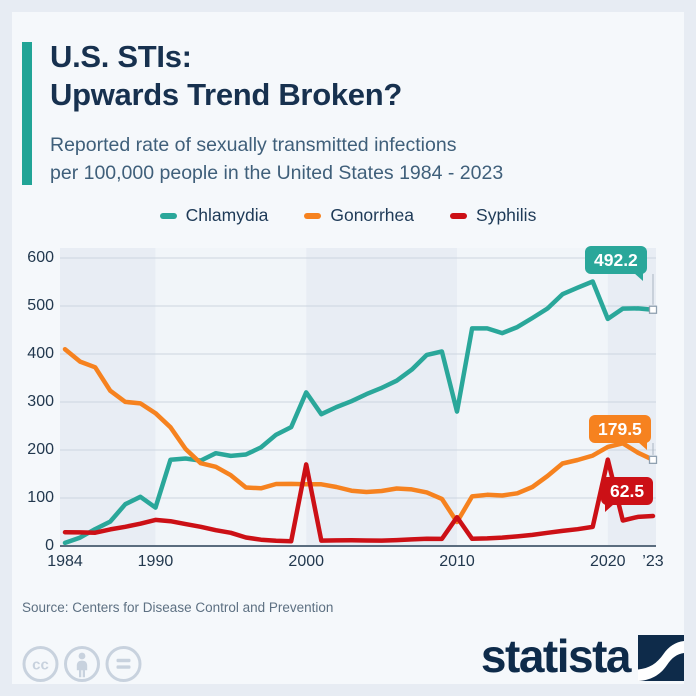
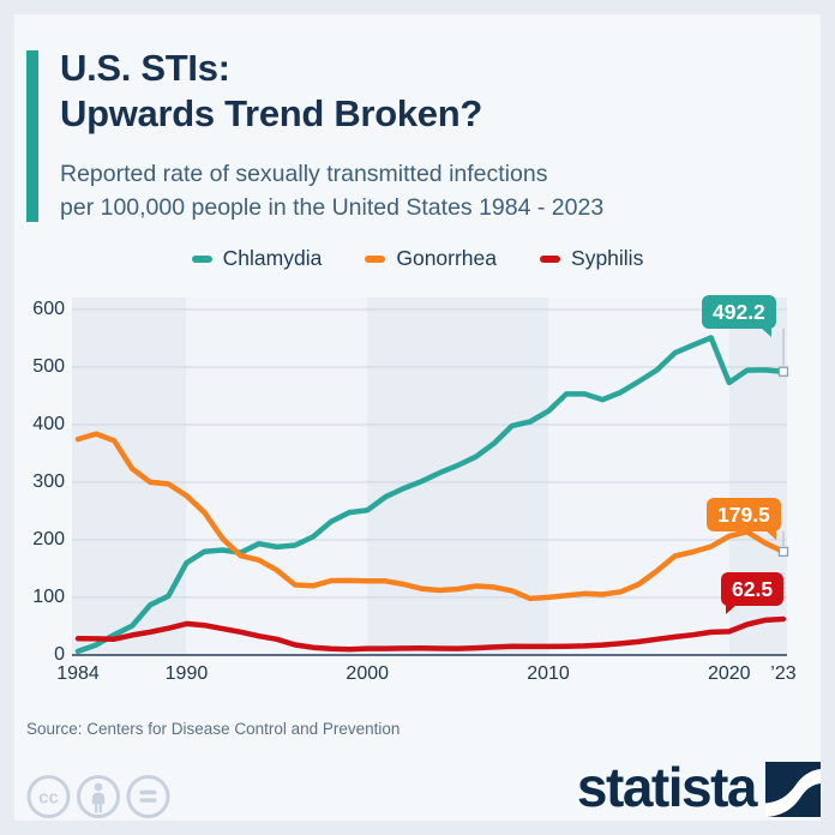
Gonorrhea/1984: 410 -> 370
Chlamydia/1990: 80 -> 160
Chlamydia/2000: 320 -> 250
Syphilis/2000: 170 -> 10
Chlamydia/2010: 280 -> 420
Gonorrhea/2010: 50 -> 100
Syphilis/2010: 60 -> 10
Syphilis/2020: 180 -> 40
